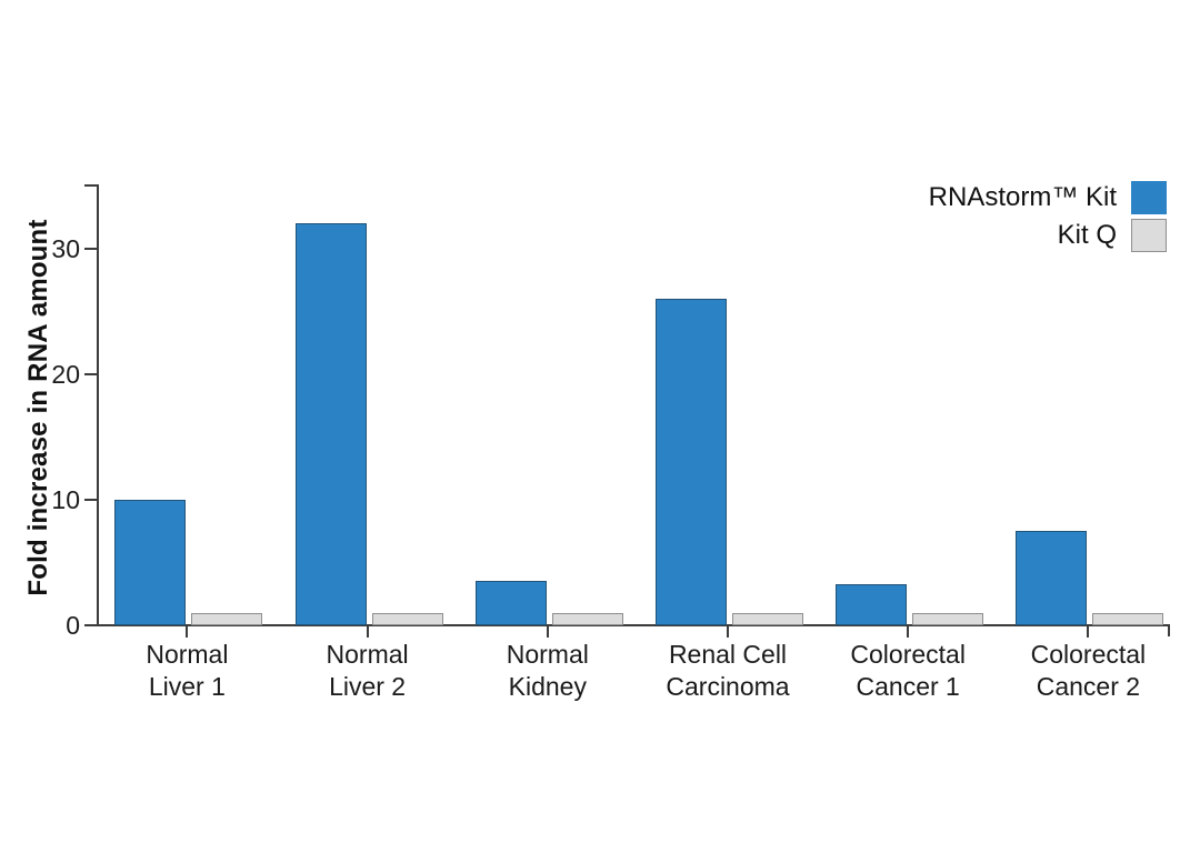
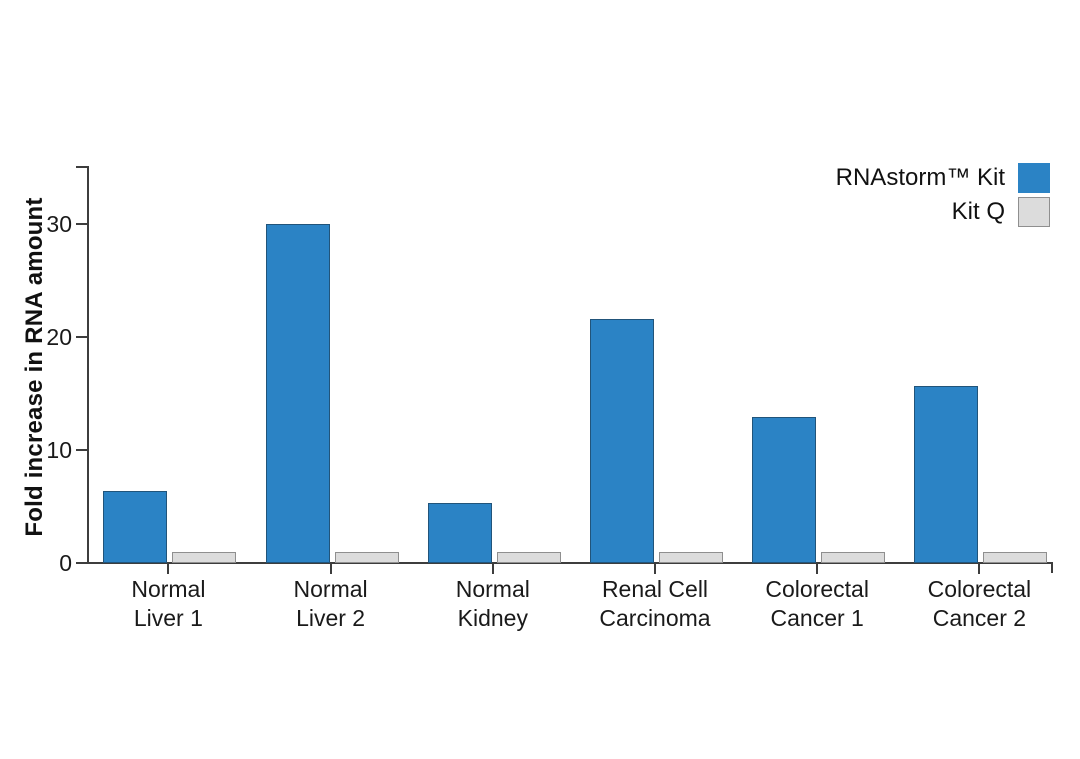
RNAstorm™ Kit/Normal Liver 1: 10.0 -> 6.4
RNAstorm™ Kit/Normal Liver 2: 32.0 -> 30.0
RNAstorm™ Kit/Normal Kidney: 3.5 -> 5.3
RNAstorm™ Kit/Renal Cell Carcinoma: 26.0 -> 21.6
RNAstorm™ Kit/Colorectal Cancer 1: 3.3 -> 12.9
RNAstorm™ Kit/Colorectal Cancer 2: 7.5 -> 15.6
